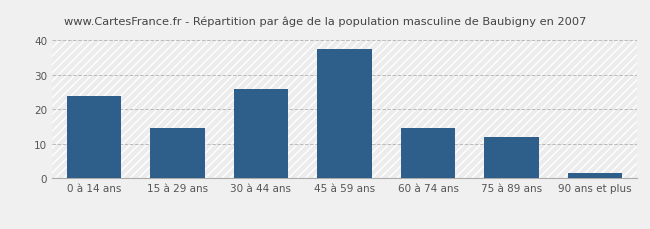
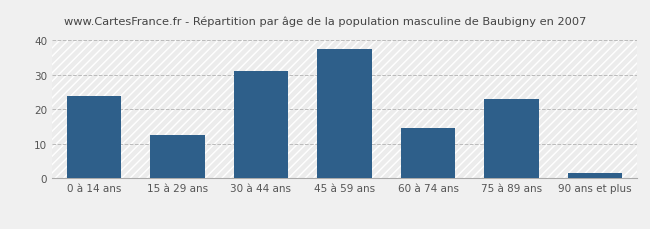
15 à 29 ans: 14.5 -> 12.5
30 à 44 ans: 26.0 -> 31.0
75 à 89 ans: 12.0 -> 23.0
